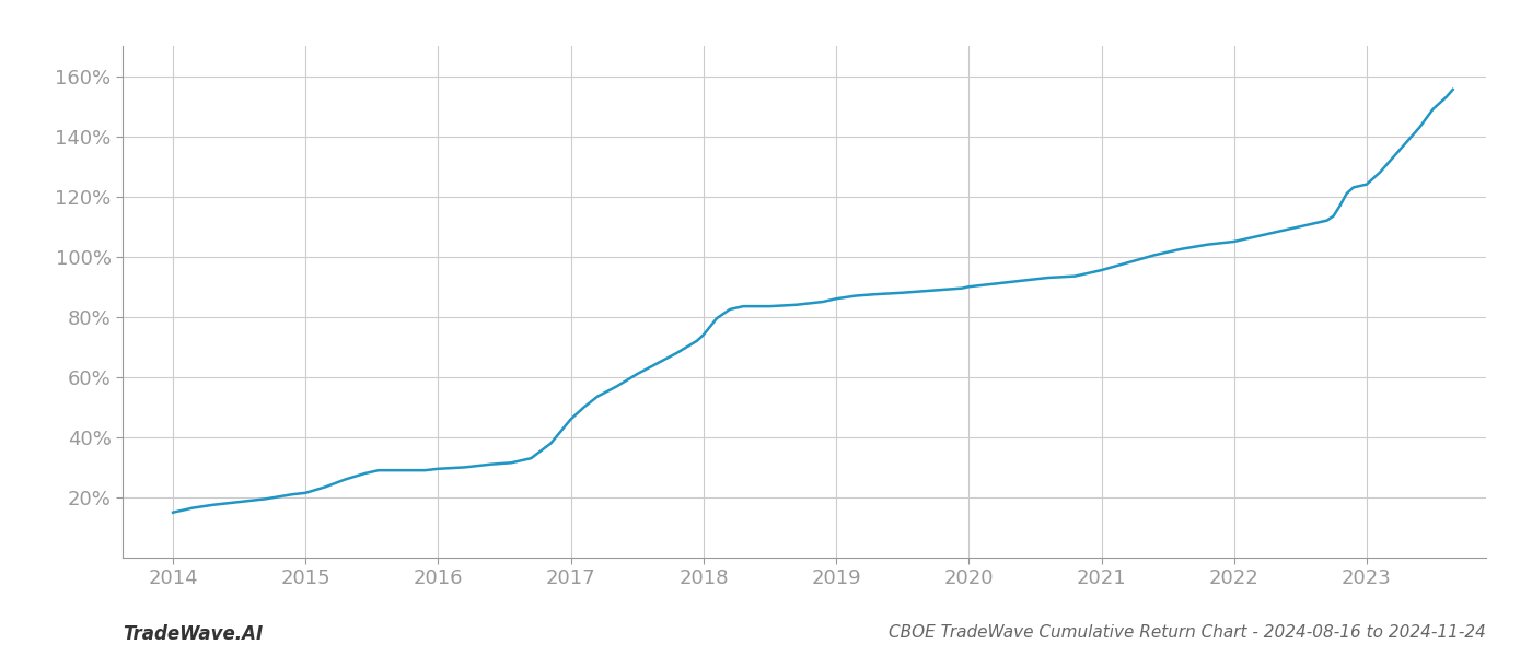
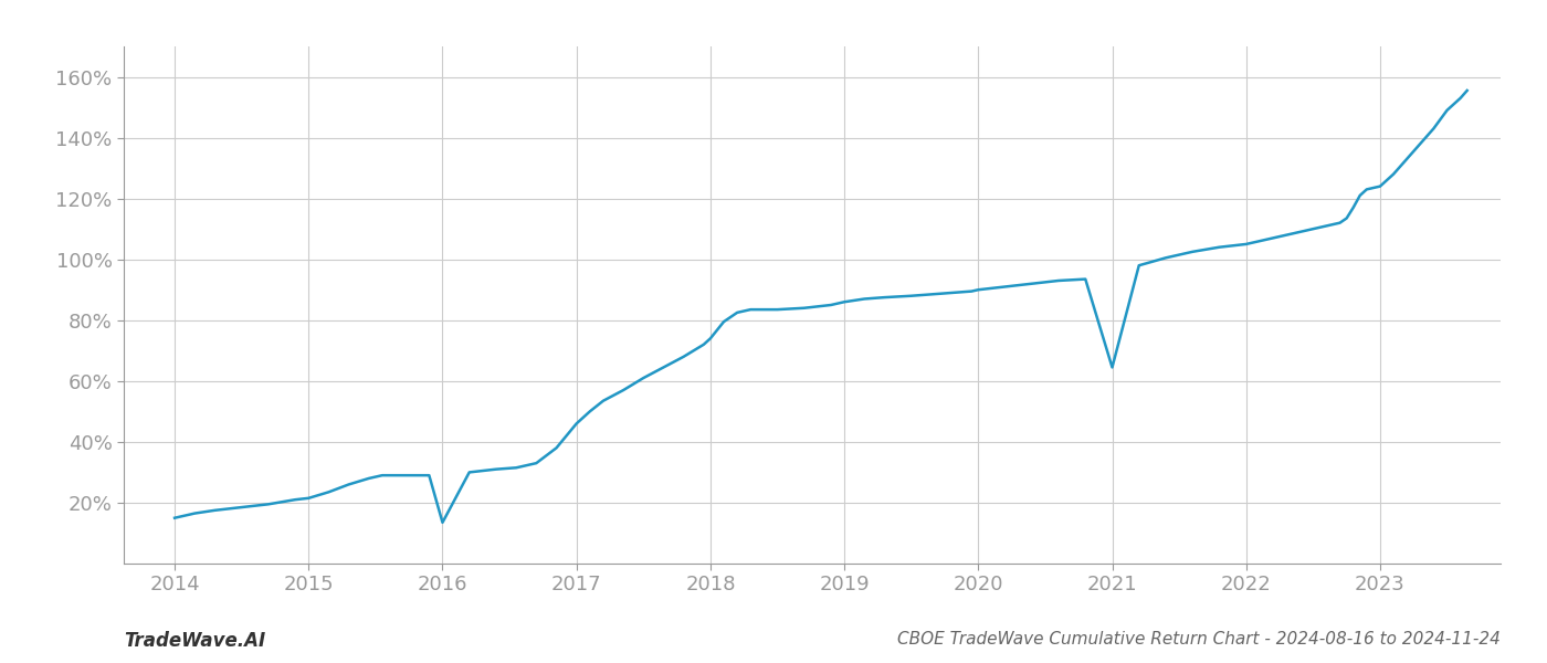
2016: 29.5% -> 13.5%
2021: 95.5% -> 64.5%
